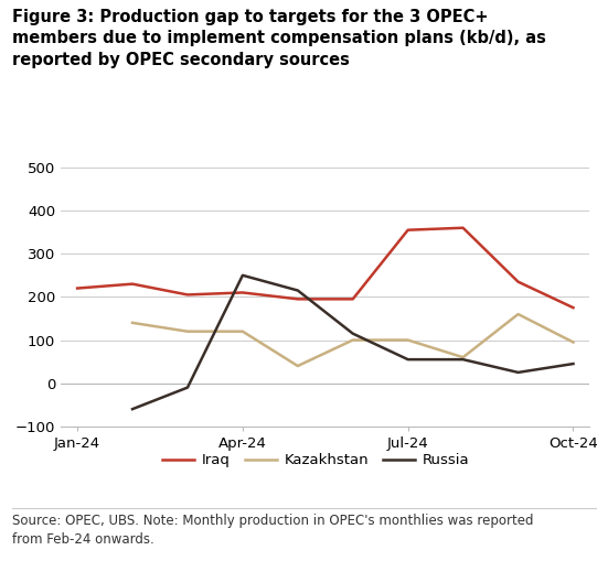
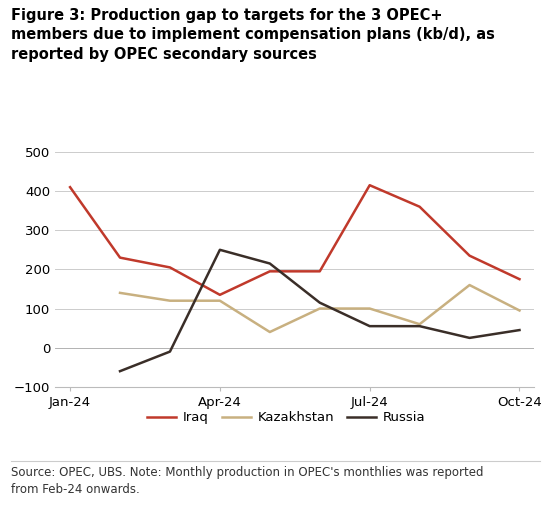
Iraq/Jan-24: 220 -> 410
Iraq/Apr-24: 210 -> 135
Iraq/Jul-24: 355 -> 415
